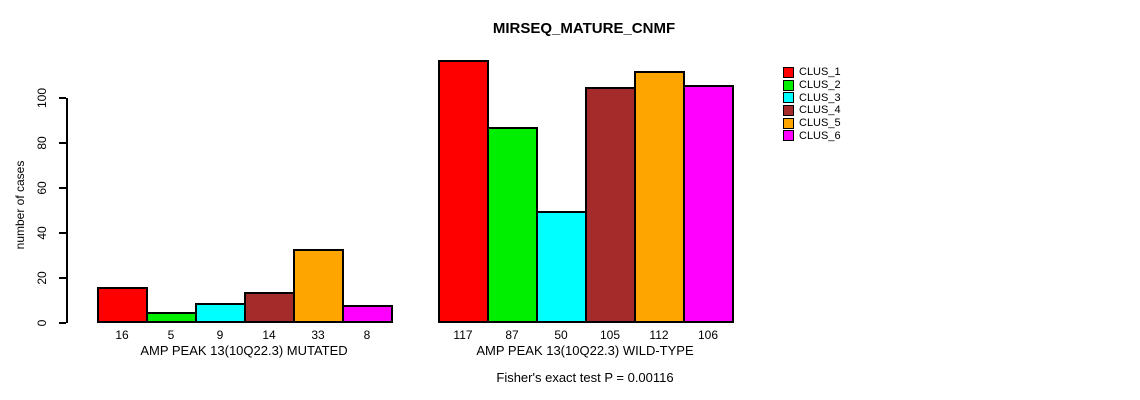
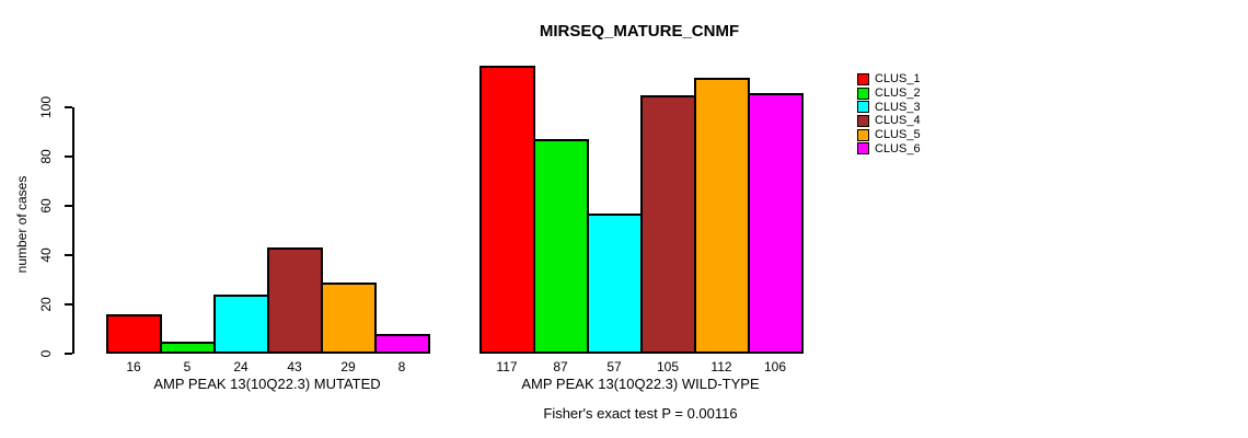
CLUS_3/AMP PEAK 13(10Q22.3) MUTATED: 9 -> 24
CLUS_4/AMP PEAK 13(10Q22.3) MUTATED: 14 -> 43
CLUS_5/AMP PEAK 13(10Q22.3) MUTATED: 33 -> 29
CLUS_3/AMP PEAK 13(10Q22.3) WILD-TYPE: 50 -> 57
